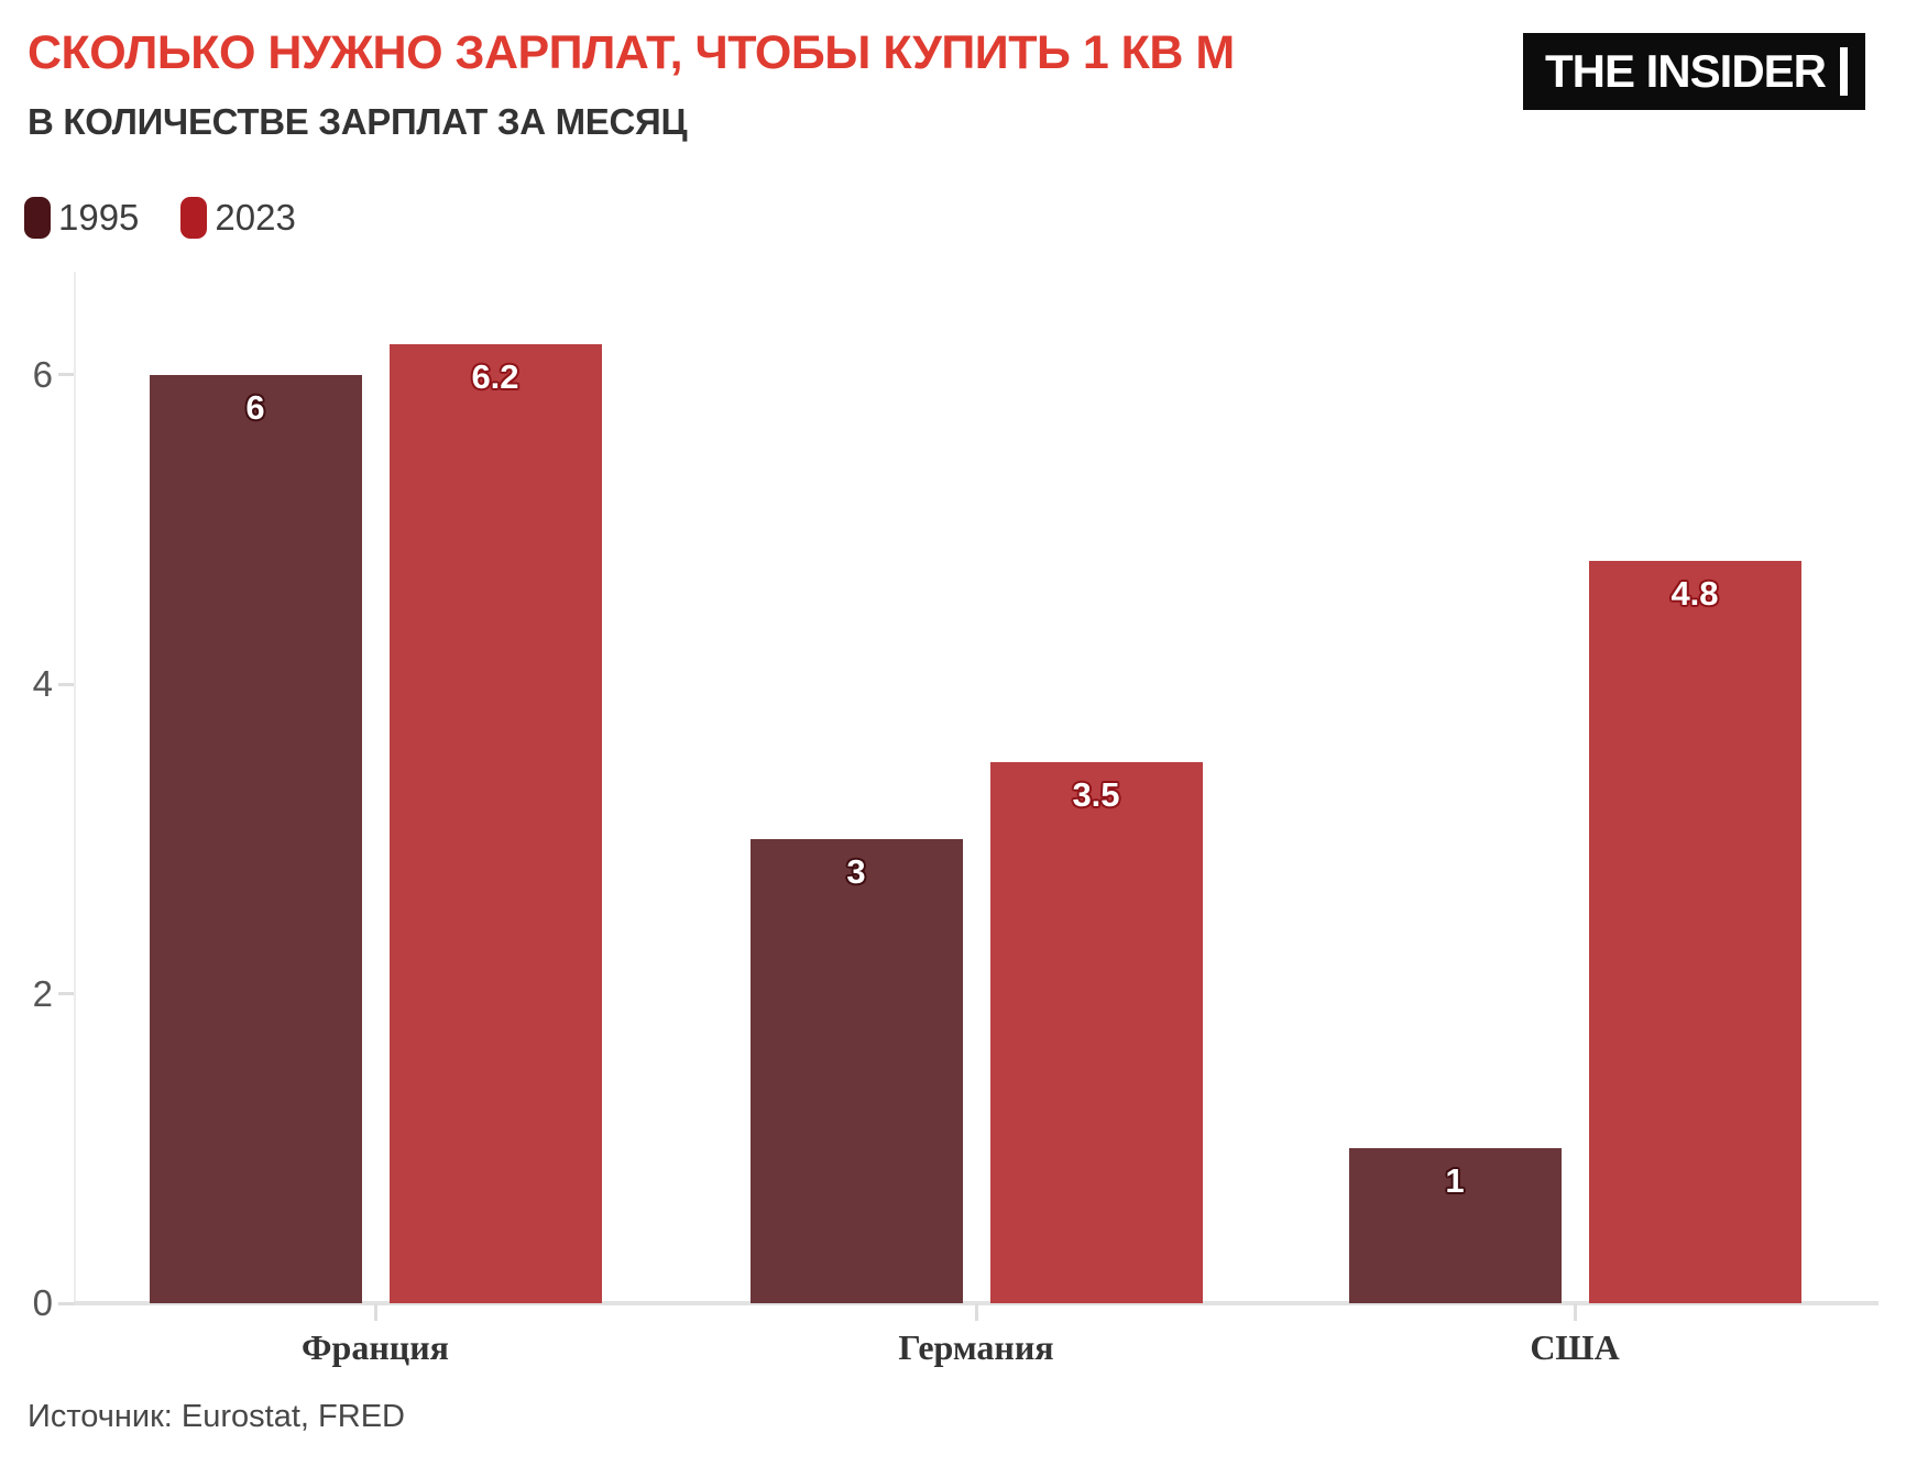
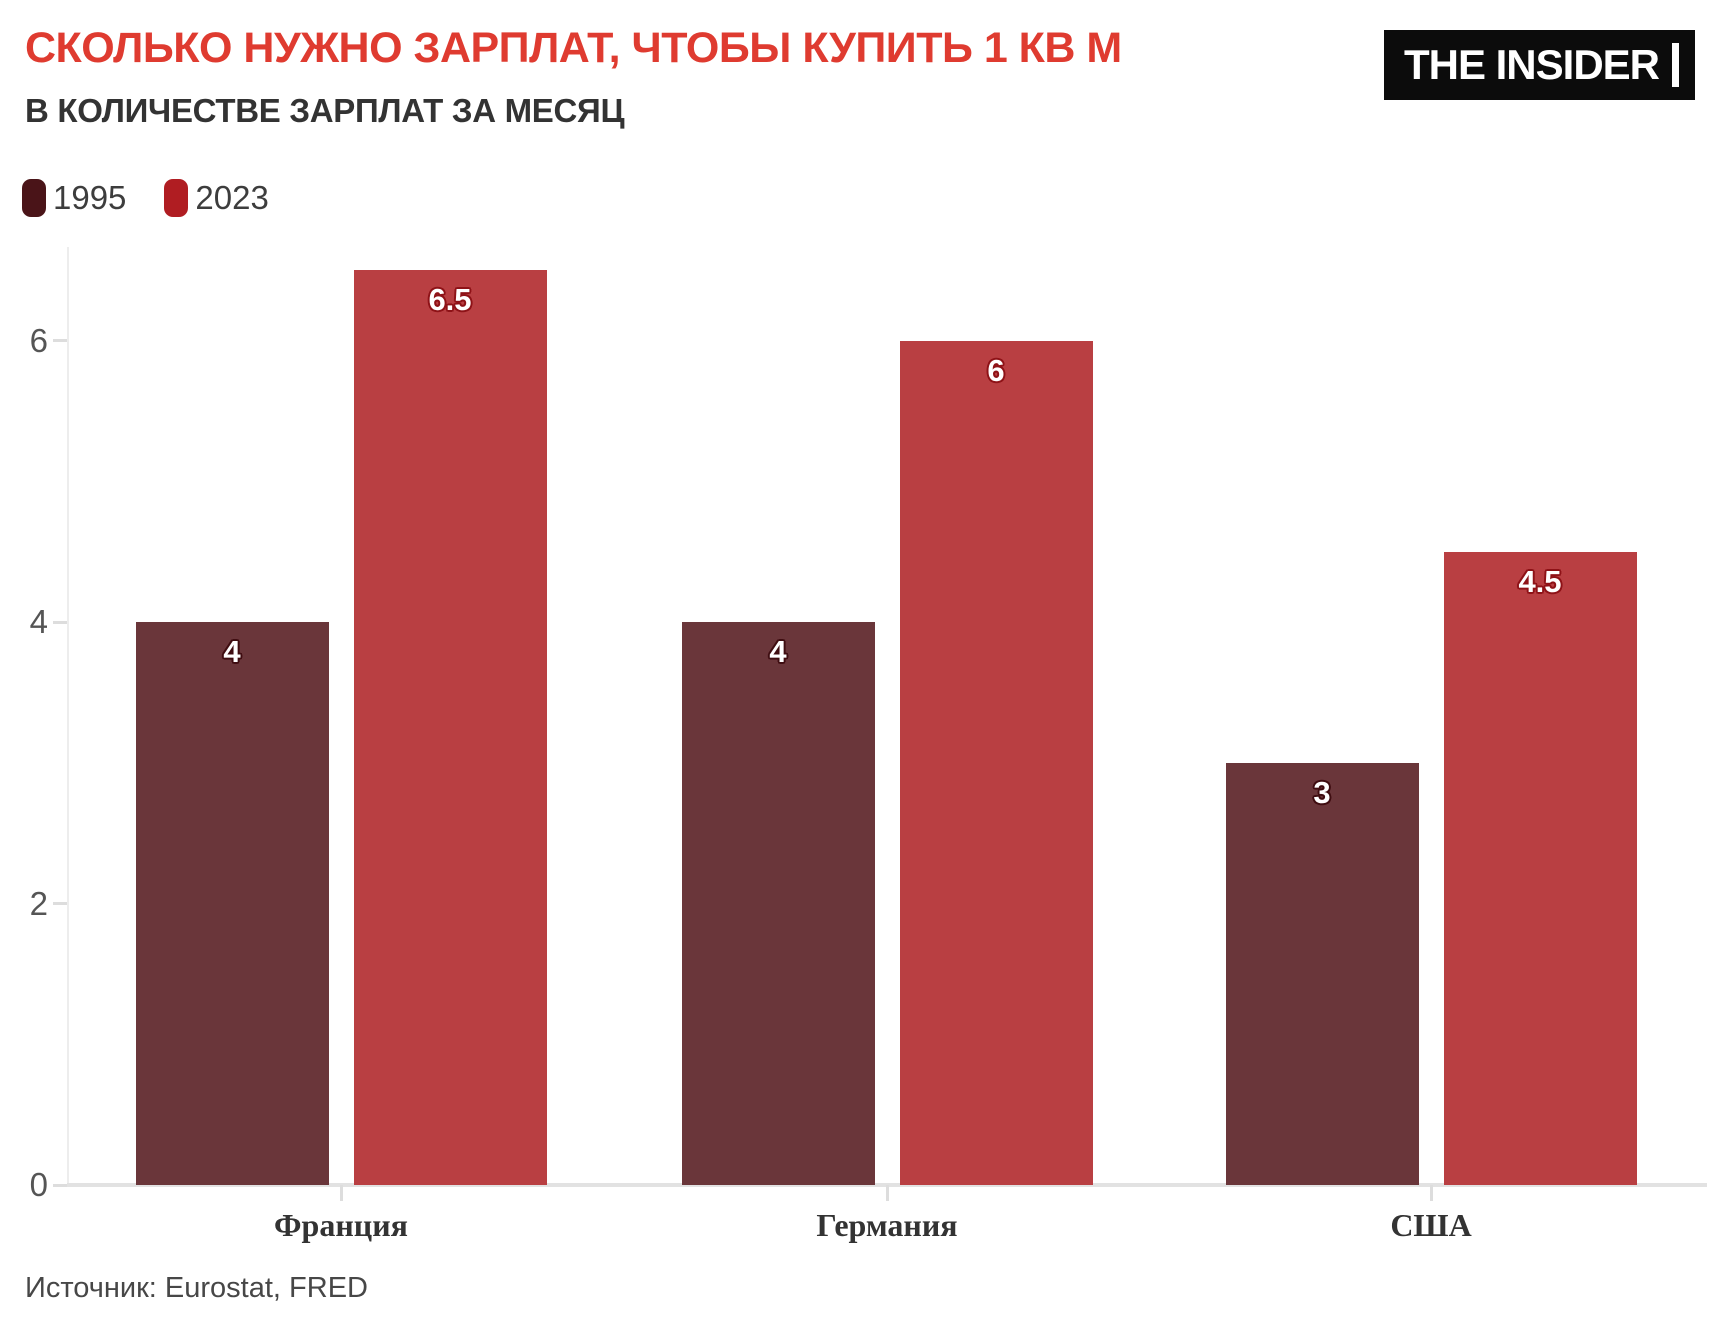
1995/Франция: 6 -> 4
2023/Франция: 6.2 -> 6.5
1995/Германия: 3 -> 4
2023/Германия: 3.5 -> 6
1995/США: 1 -> 3
2023/США: 4.8 -> 4.5
